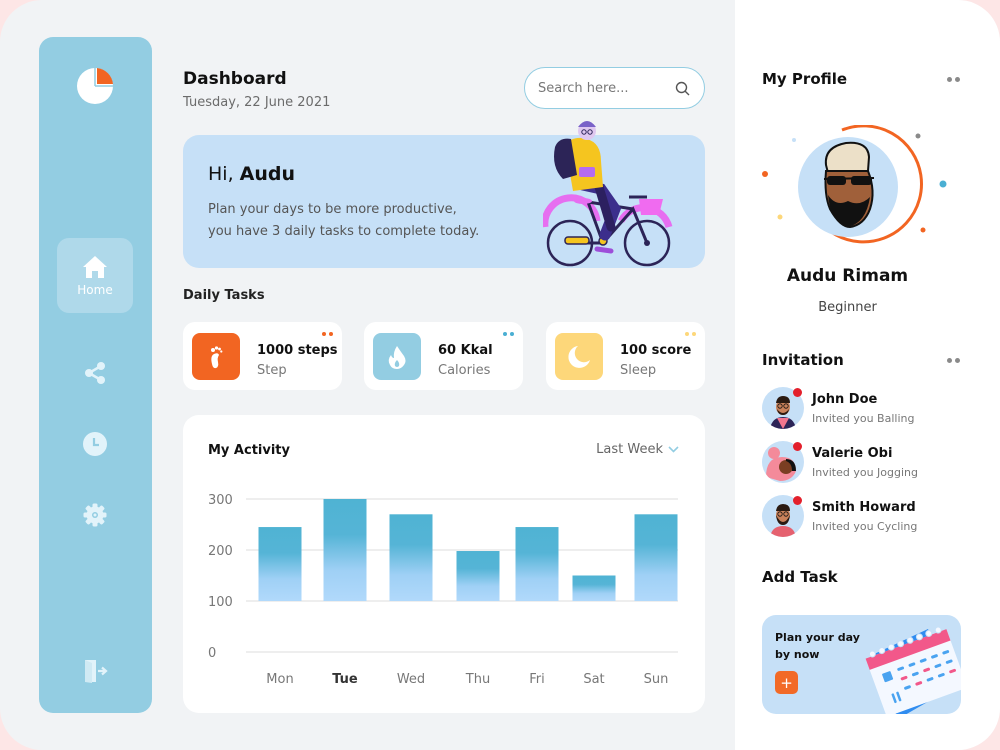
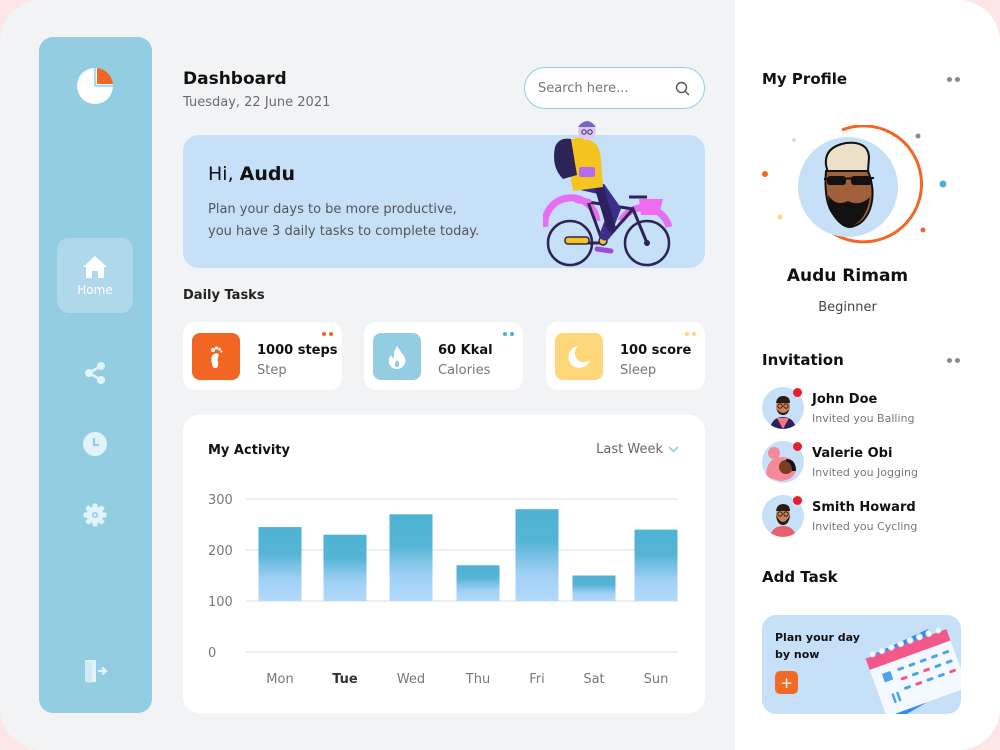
Tue: 300 -> 230
Thu: 200 -> 170
Fri: 240 -> 280
Sun: 270 -> 240
